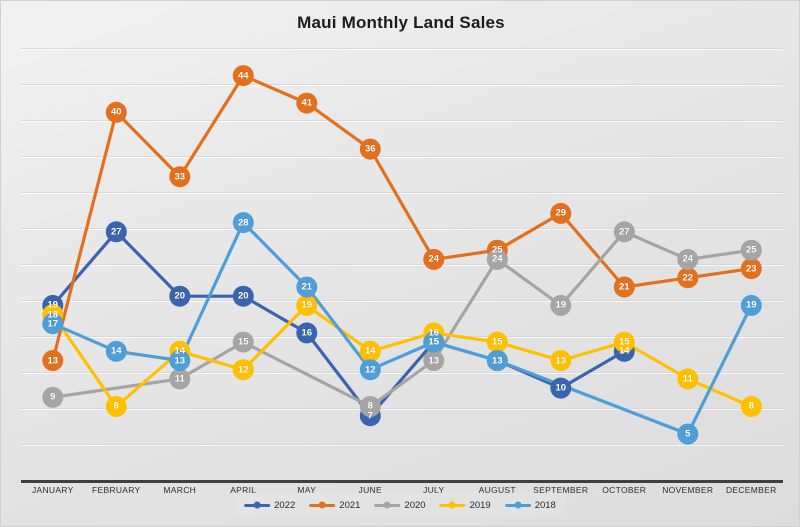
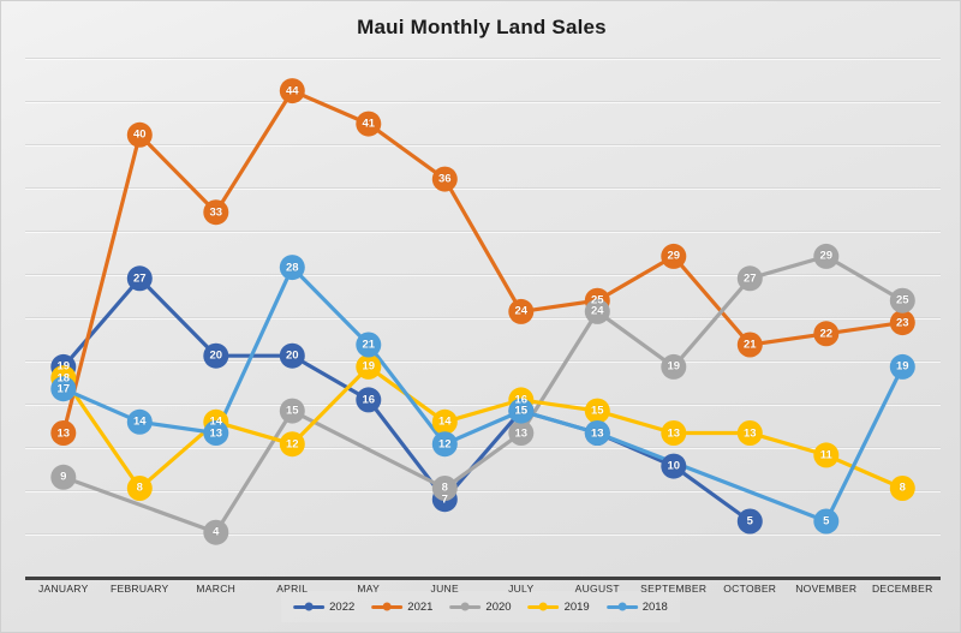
2020/MARCH: 11 -> 4
2022/OCTOBER: 14 -> 5
2019/OCTOBER: 15 -> 13
2020/NOVEMBER: 24 -> 29
